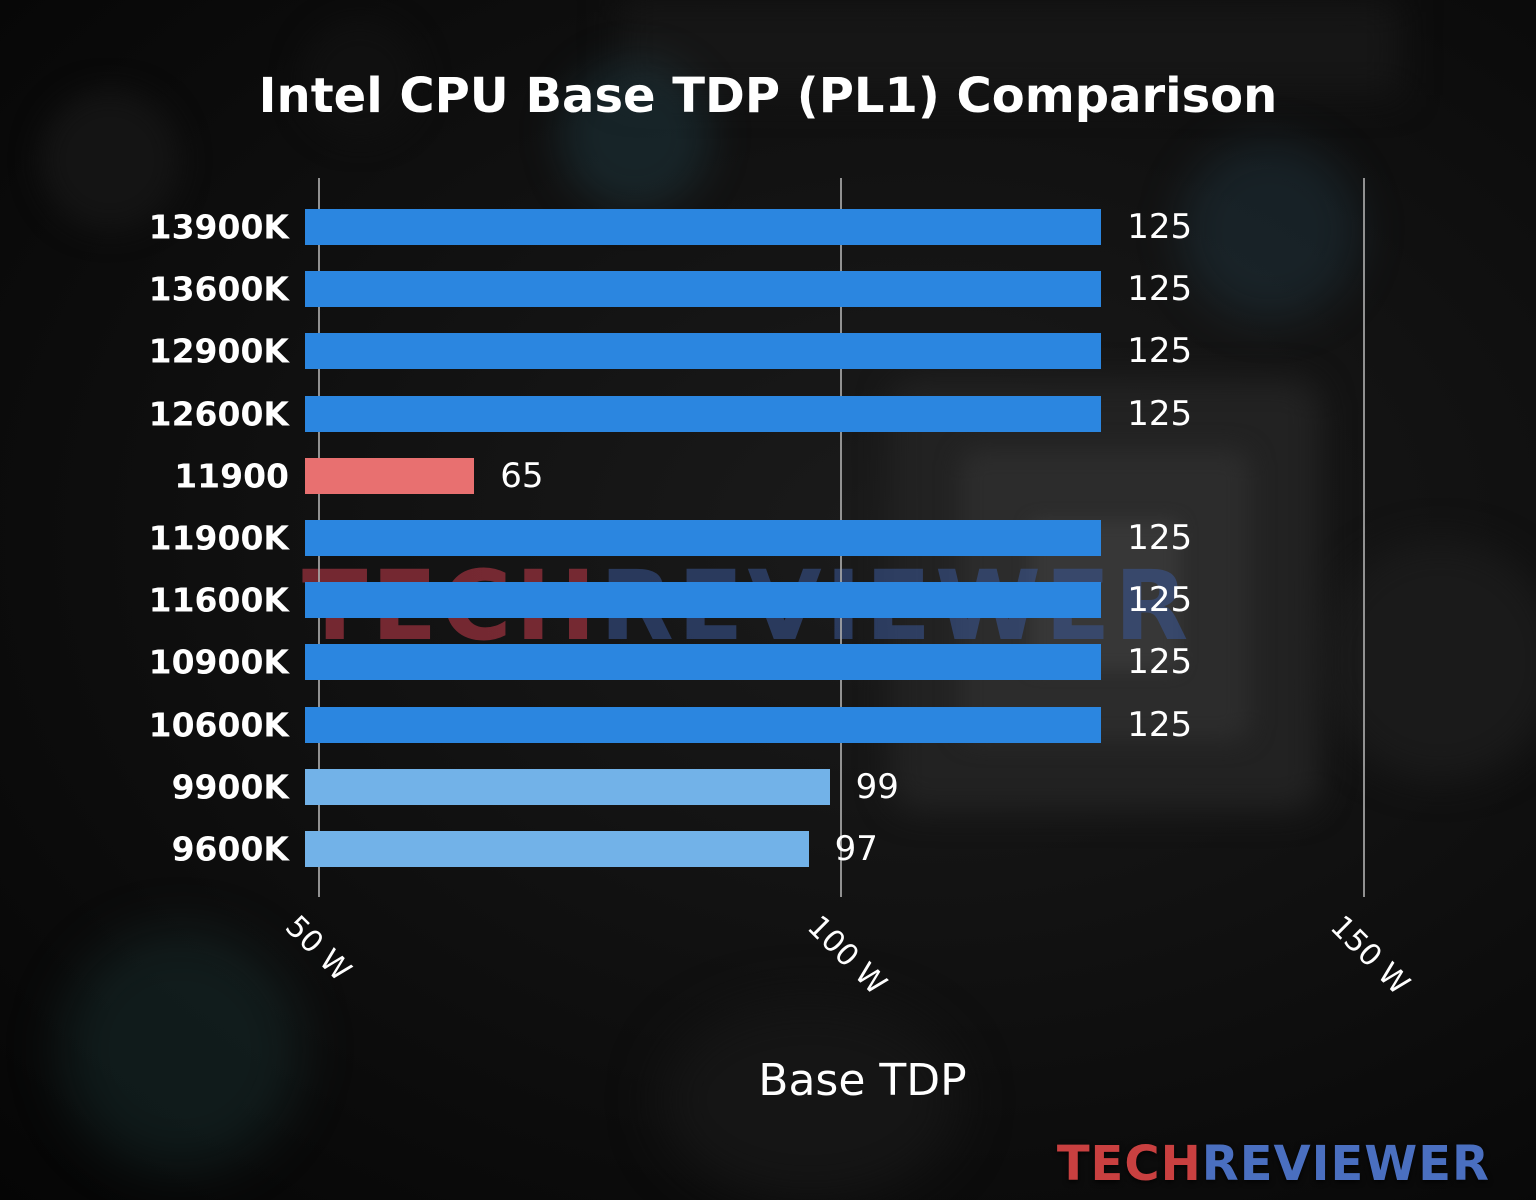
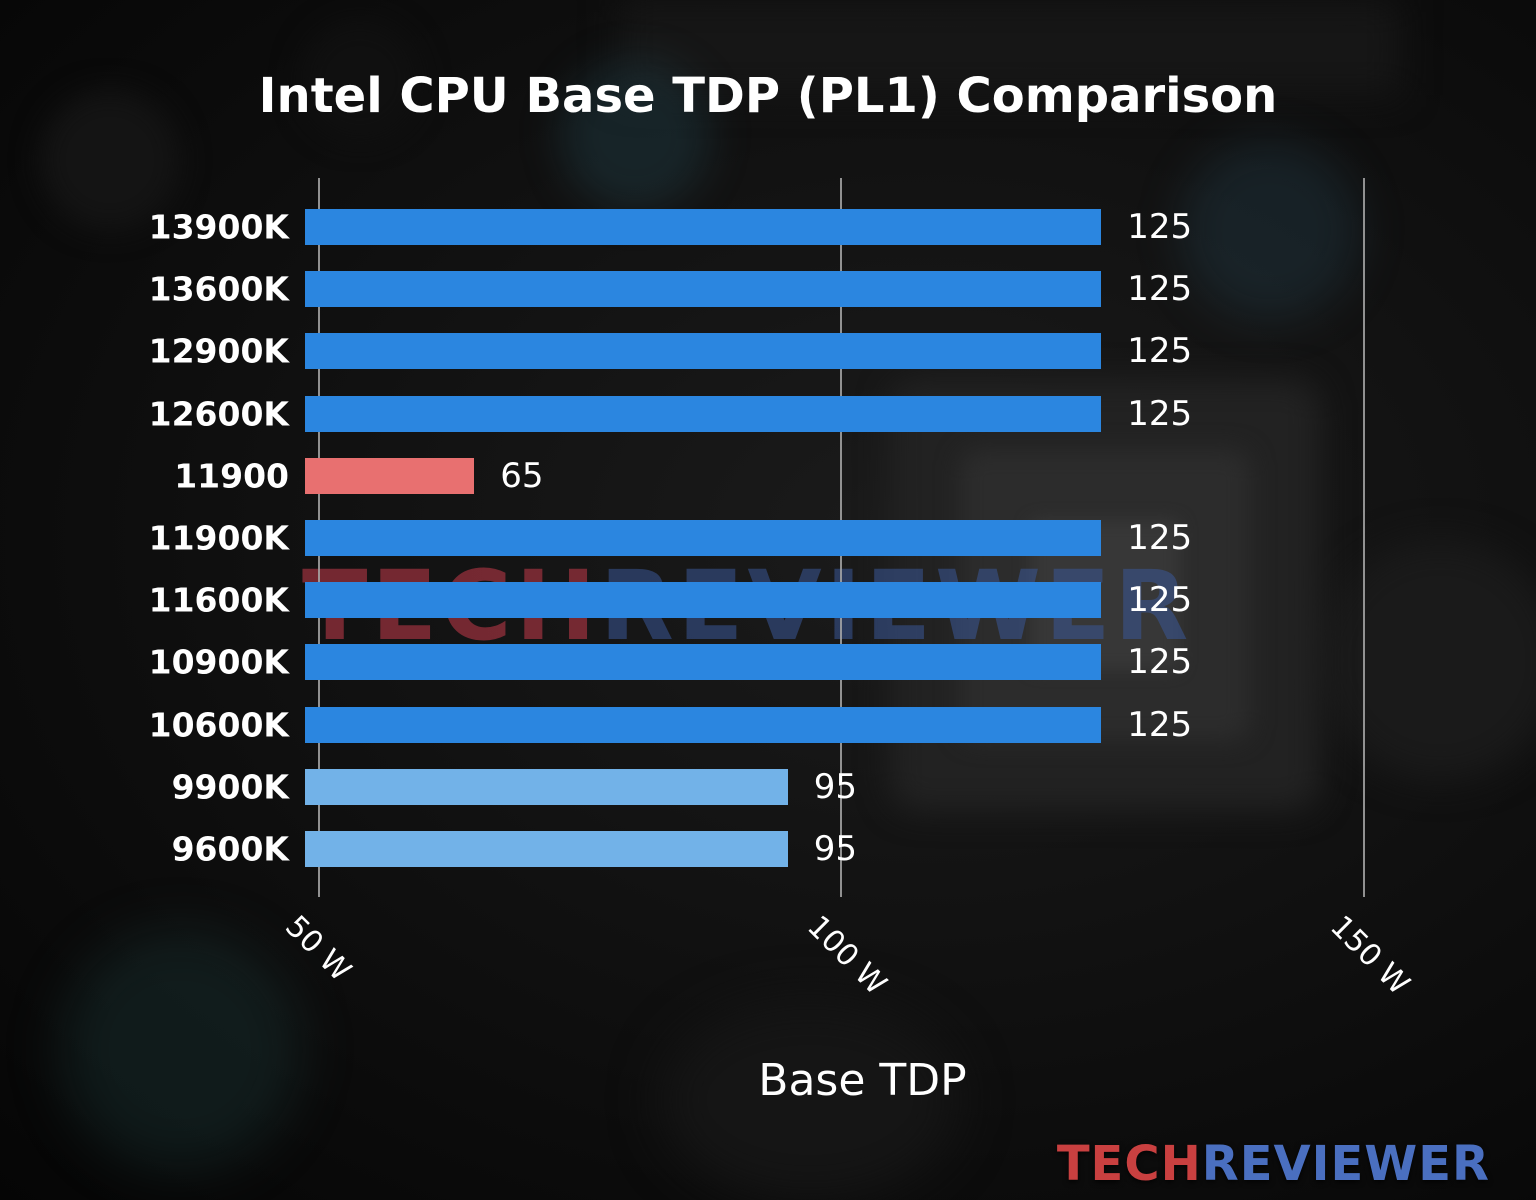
9900K: 99 -> 95
9600K: 97 -> 95
